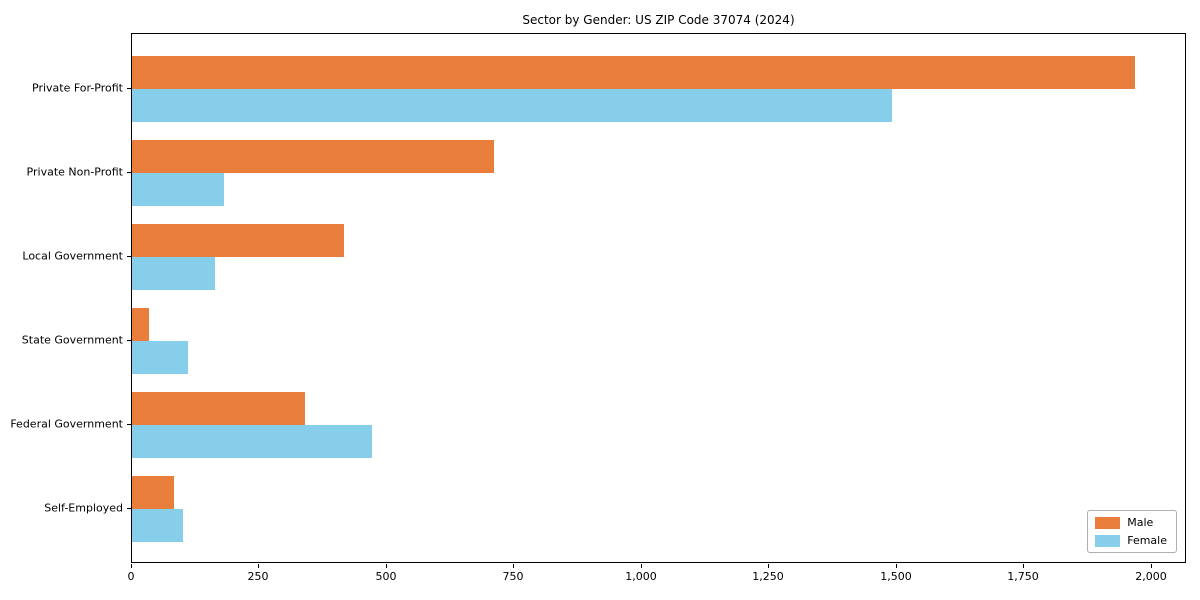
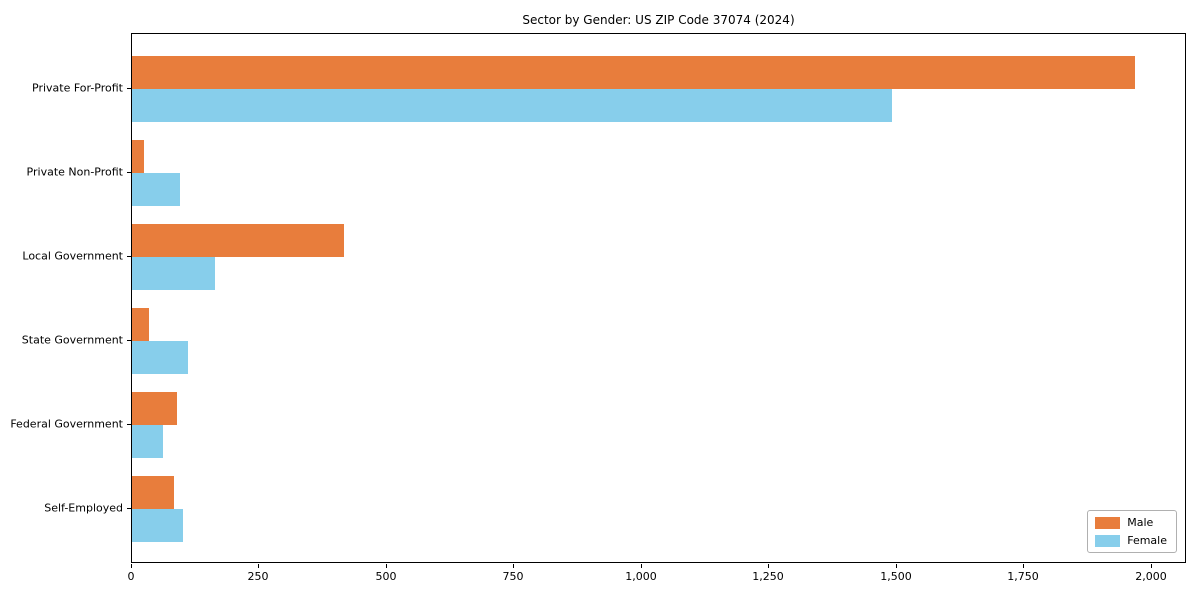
Male/Private Non-Profit: 710 -> 20
Female/Private Non-Profit: 180 -> 90
Male/Federal Government: 340 -> 90
Female/Federal Government: 470 -> 60
